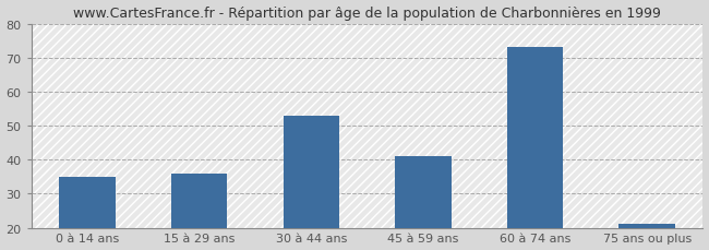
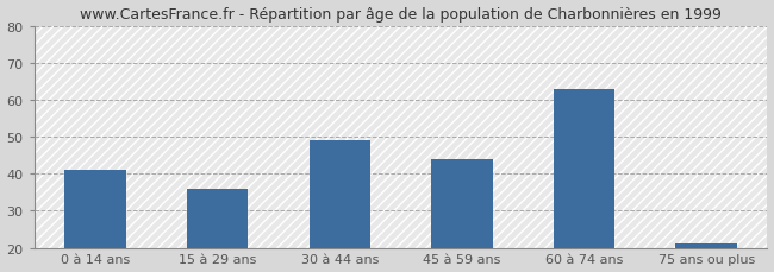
0 à 14 ans: 35 -> 41
30 à 44 ans: 53 -> 49
45 à 59 ans: 41 -> 44
60 à 74 ans: 73 -> 63
